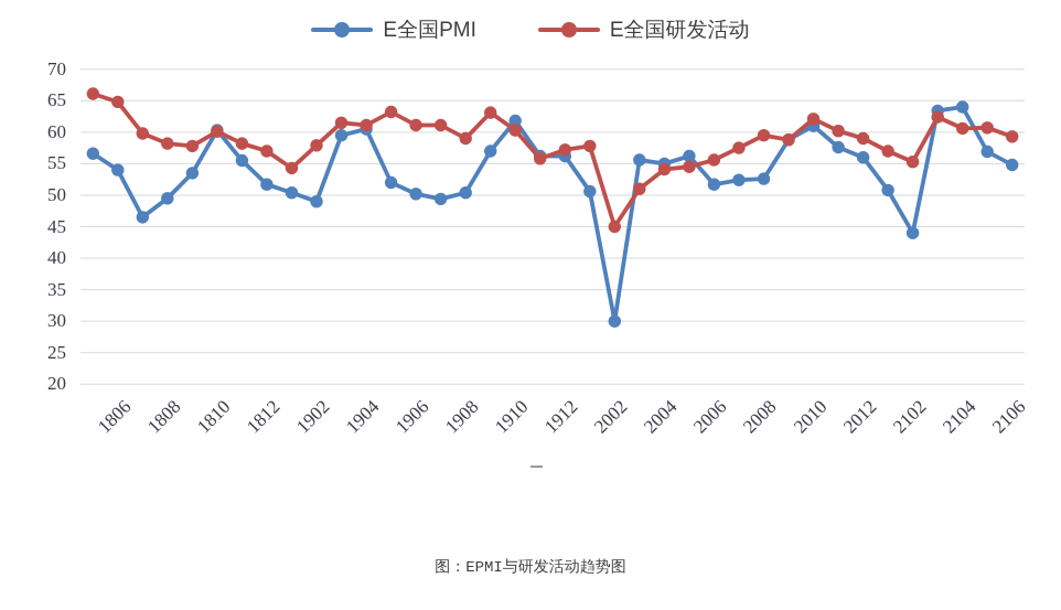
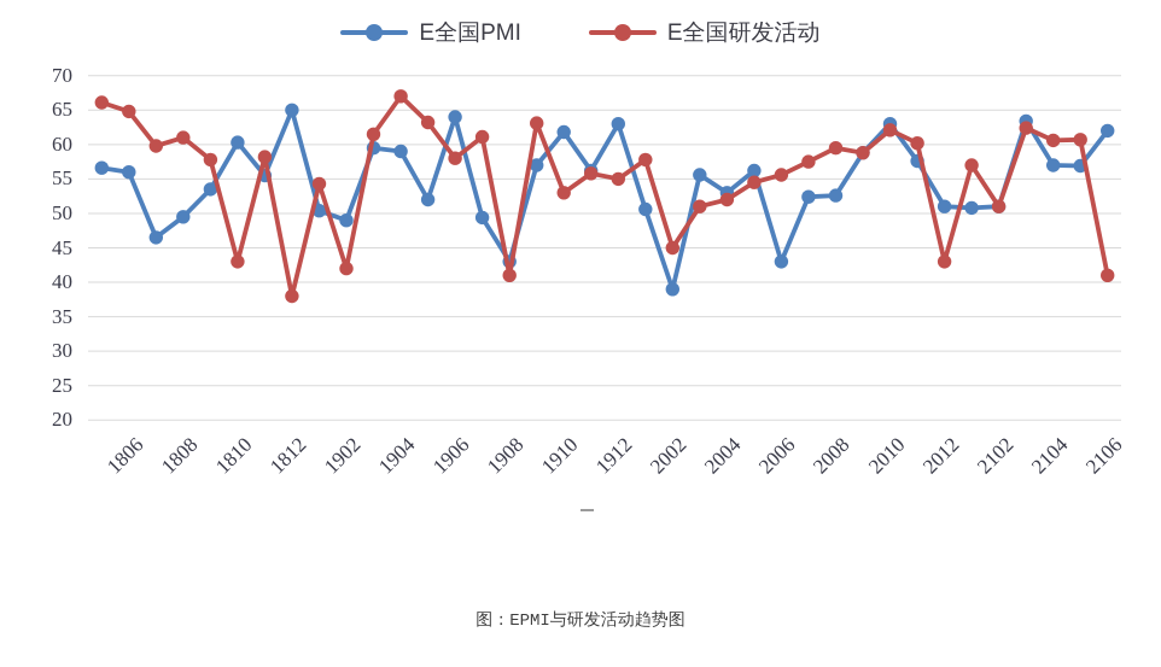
E全国PMI/1806: 54 -> 56
E全国研发活动/1808: 58 -> 61
E全国研发活动/1810: 60 -> 43
E全国PMI/1812: 52 -> 65
E全国研发活动/1812: 57 -> 38
E全国研发活动/1902: 58 -> 42
E全国PMI/1904: 60 -> 59
E全国研发活动/1904: 61 -> 67
E全国PMI/1906: 50 -> 64
E全国研发活动/1906: 61 -> 58
E全国PMI/1908: 50 -> 43
E全国研发活动/1908: 59 -> 41
E全国研发活动/1910: 60 -> 53
E全国PMI/1912: 56 -> 63
E全国研发活动/1912: 57 -> 55
E全国PMI/2002: 30 -> 39
E全国PMI/2004: 55 -> 53
E全国研发活动/2004: 54 -> 52
E全国PMI/2006: 52 -> 43
E全国PMI/2010: 61 -> 63
E全国PMI/2012: 56 -> 51
E全国研发活动/2012: 59 -> 43
E全国PMI/2102: 44 -> 51
E全国研发活动/2102: 55 -> 51
E全国PMI/2104: 64 -> 57
E全国PMI/2106: 55 -> 62
E全国研发活动/2106: 59 -> 41
